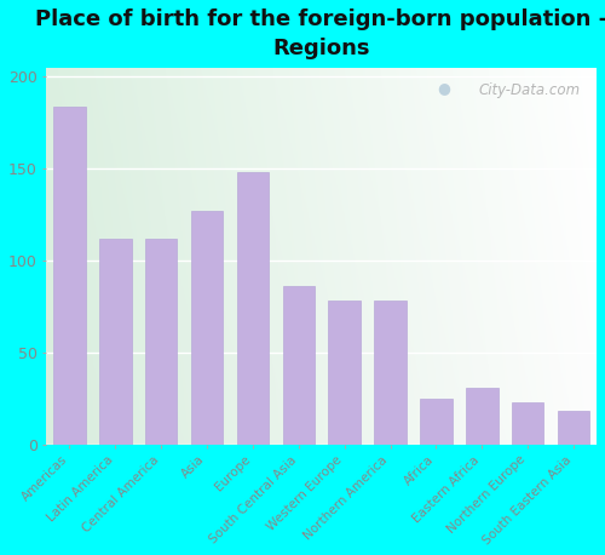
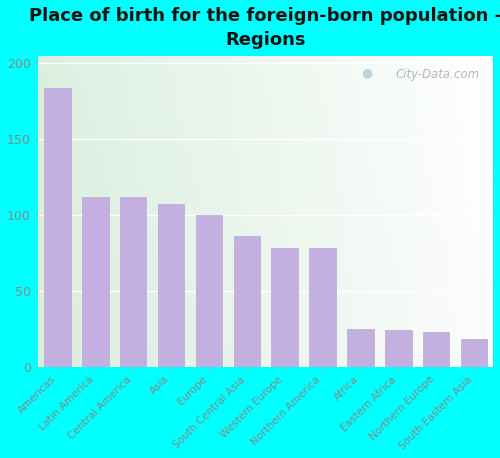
Asia: 127 -> 107
Europe: 148 -> 100
Eastern Africa: 31 -> 24
